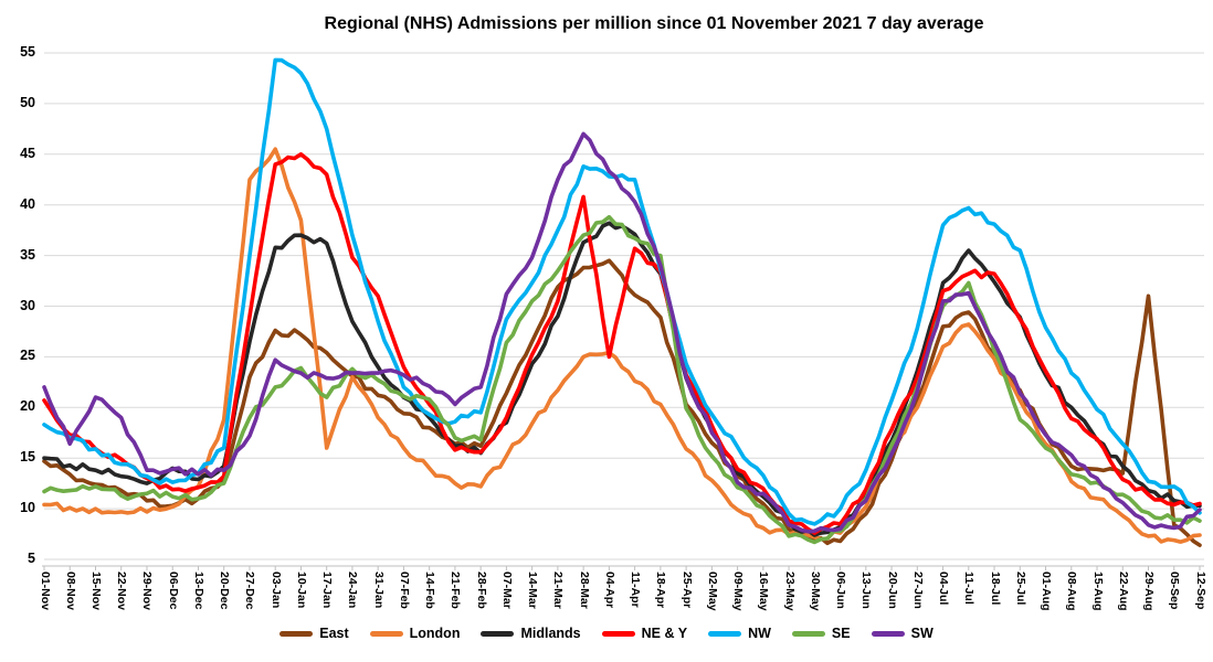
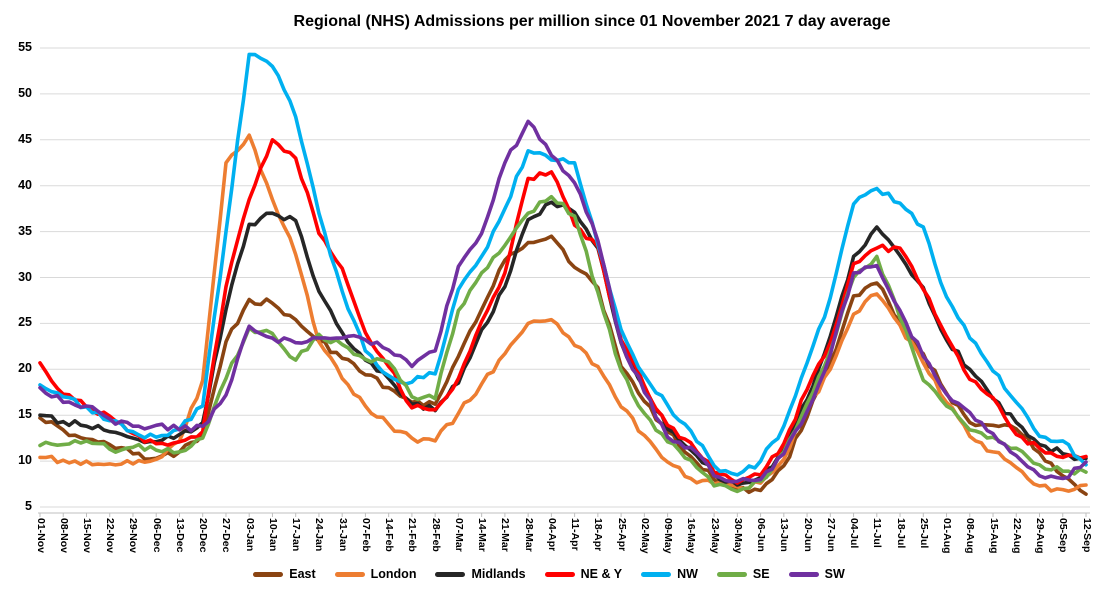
SW/01-Nov: 22 -> 18
SW/15-Nov: 21 -> 16
SW/22-Nov: 19 -> 15
Midlands/06-Dec: 14 -> 12
NE & Y/03-Jan: 44 -> 38
SE/03-Jan: 22 -> 24
London/17-Jan: 16 -> 32
NE & Y/04-Apr: 25 -> 42
SE/18-Apr: 35 -> 28
East/29-Aug: 31 -> 11
